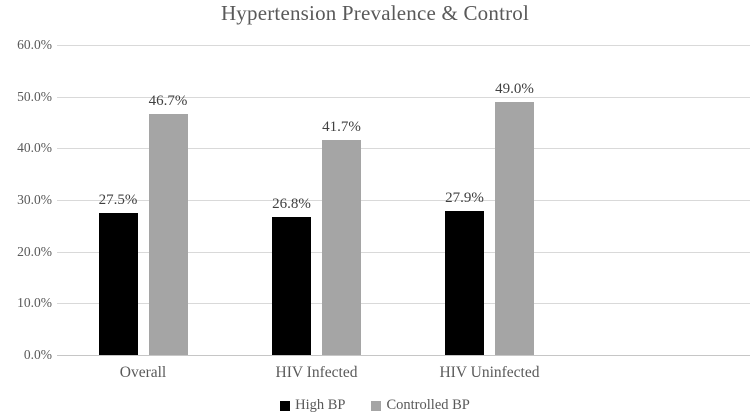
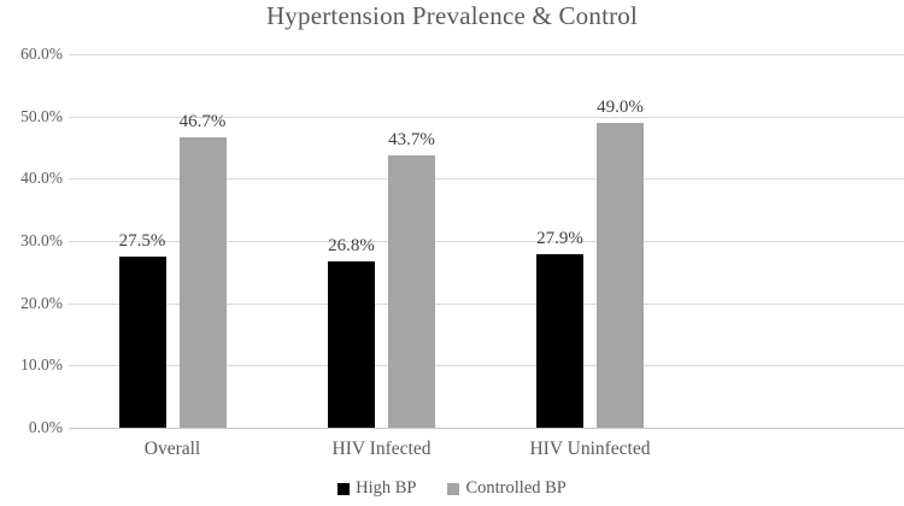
Controlled BP/HIV Infected: 41.7% -> 43.7%
